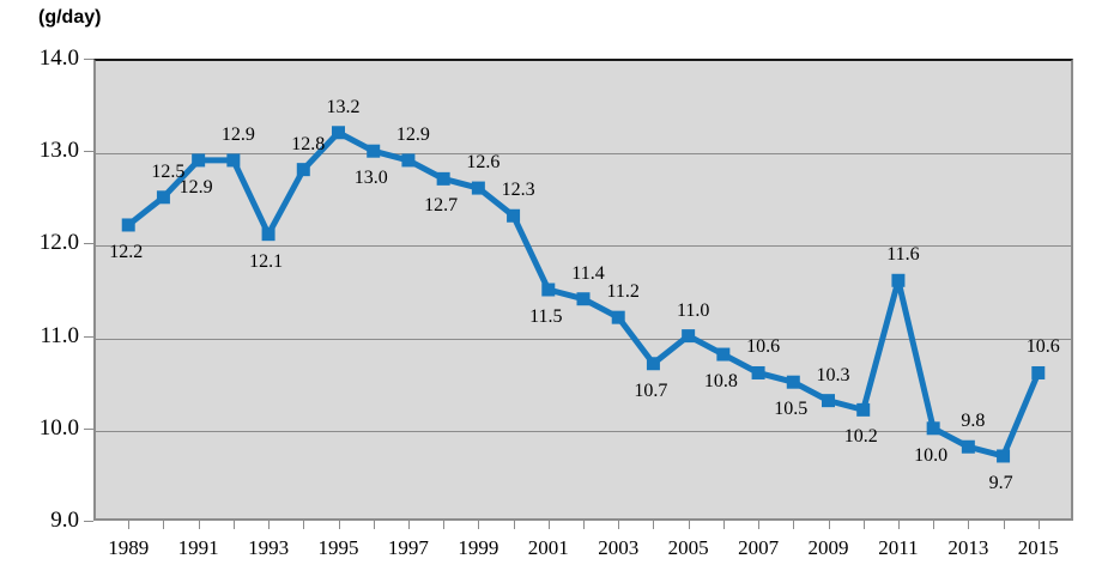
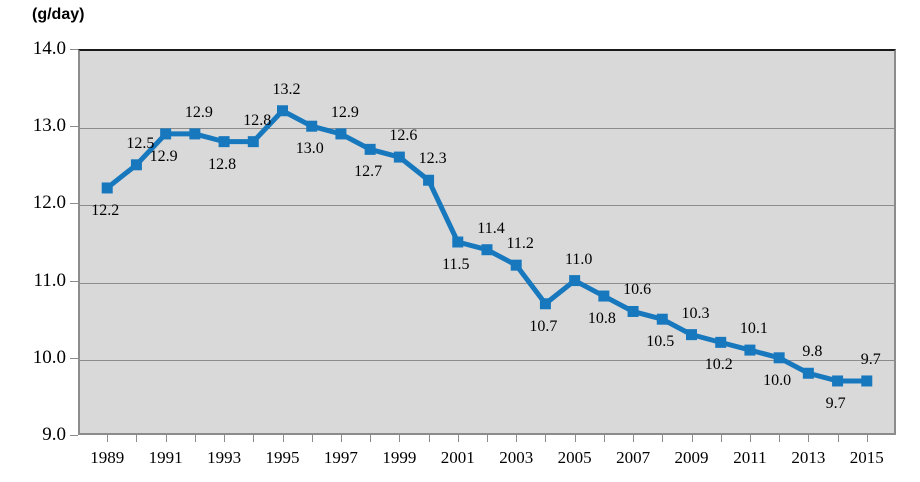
1993: 12.1 -> 12.8
2011: 11.6 -> 10.1
2015: 10.6 -> 9.7
